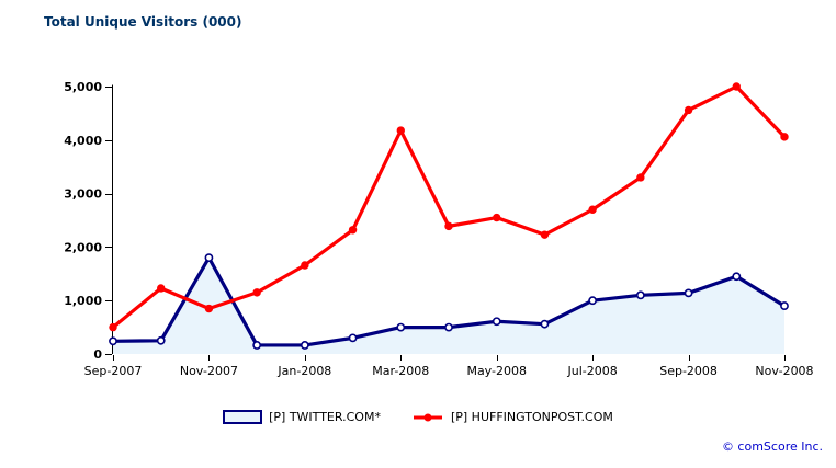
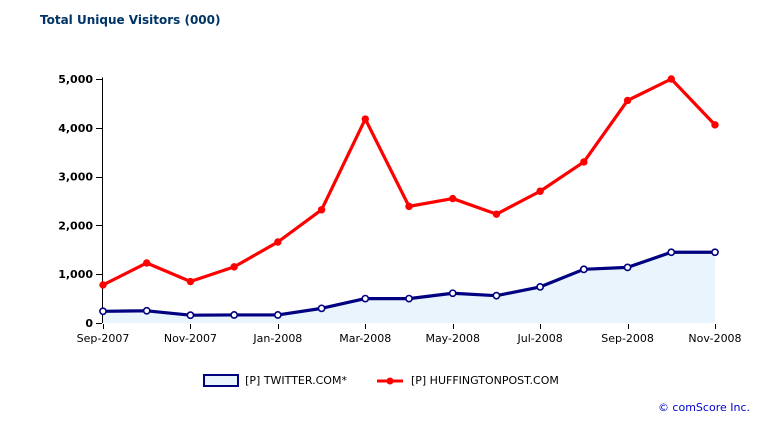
[P] HUFFINGTONPOST.COM/Sep-2007: 500 -> 800
[P] TWITTER.COM*/Nov-2007: 1800 -> 200
[P] TWITTER.COM*/Jul-2008: 1000 -> 700
[P] TWITTER.COM*/Nov-2008: 900 -> 1400
